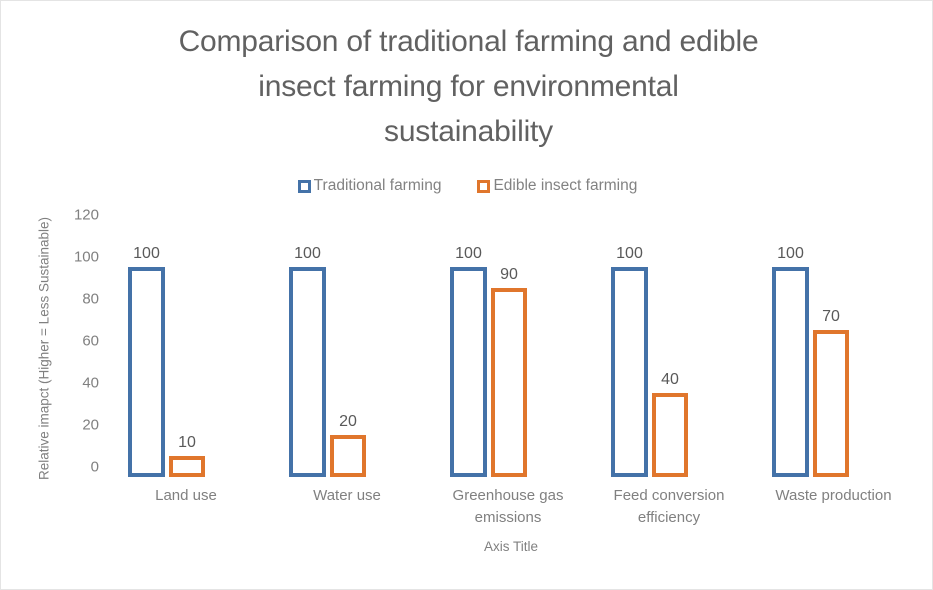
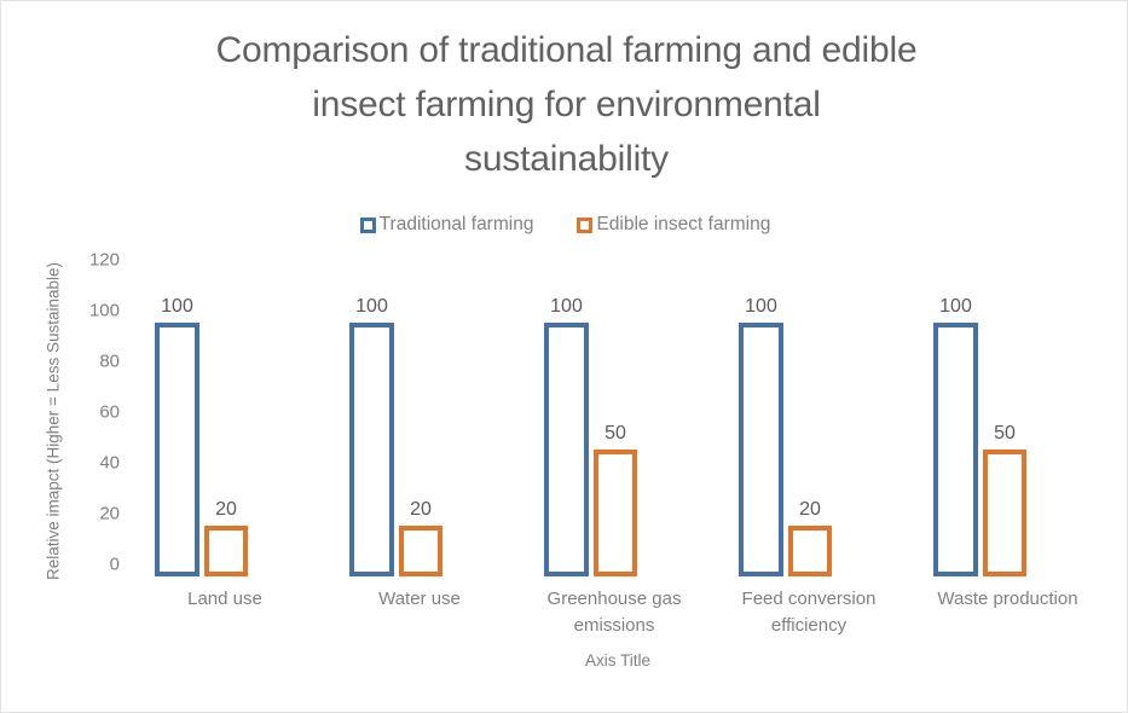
Edible insect farming/Land use: 10 -> 20
Edible insect farming/Greenhouse gas emissions: 90 -> 50
Edible insect farming/Feed conversion efficiency: 40 -> 20
Edible insect farming/Waste production: 70 -> 50
